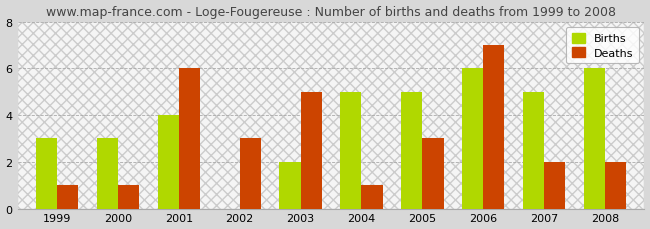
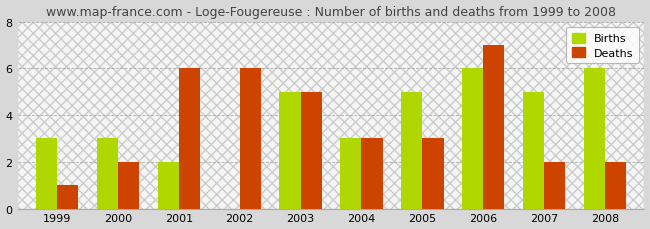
Deaths/2000: 1 -> 2
Births/2001: 4 -> 2
Deaths/2002: 3 -> 6
Births/2003: 2 -> 5
Births/2004: 5 -> 3
Deaths/2004: 1 -> 3
